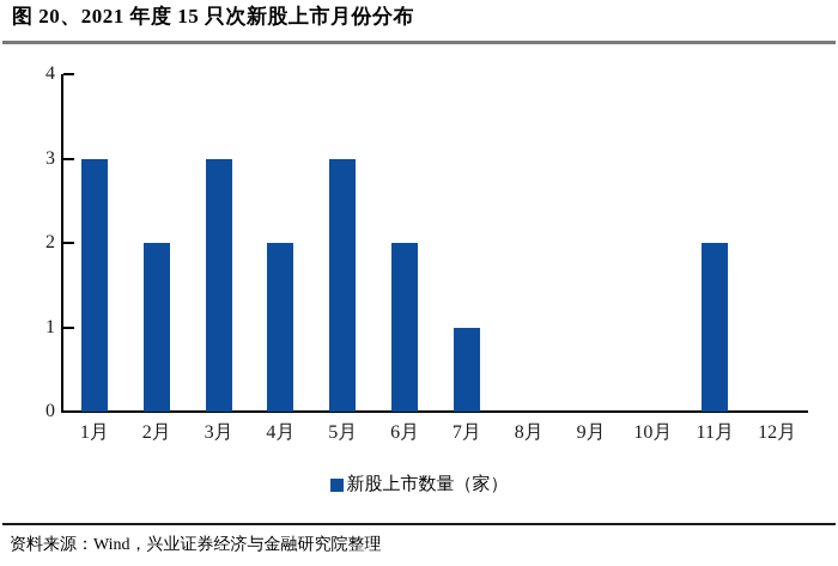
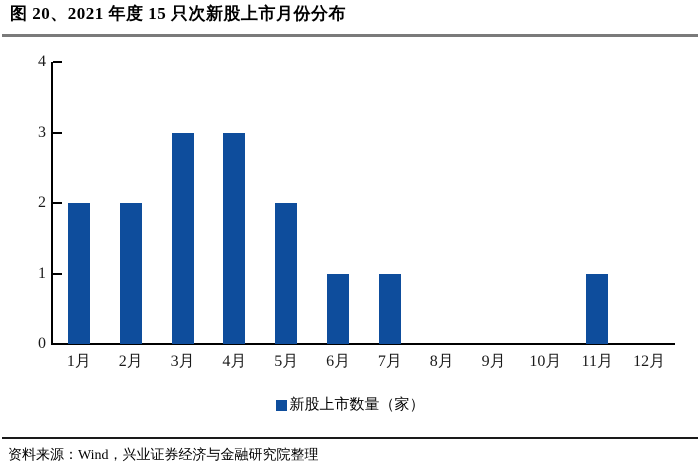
1月: 3 -> 2
4月: 2 -> 3
5月: 3 -> 2
6月: 2 -> 1
11月: 2 -> 1
